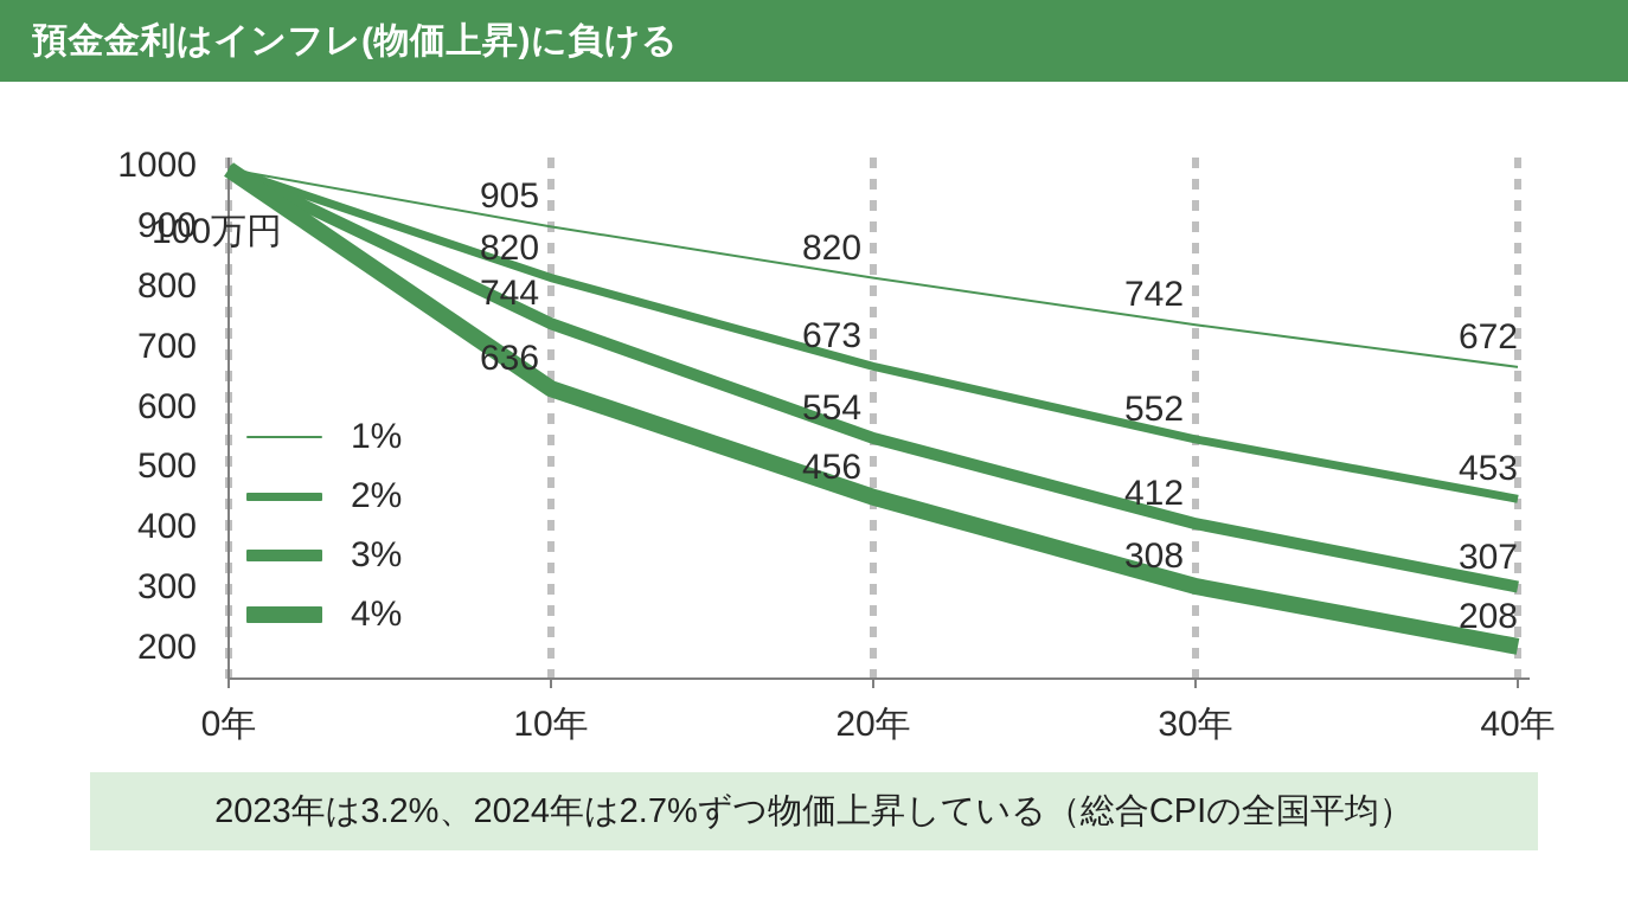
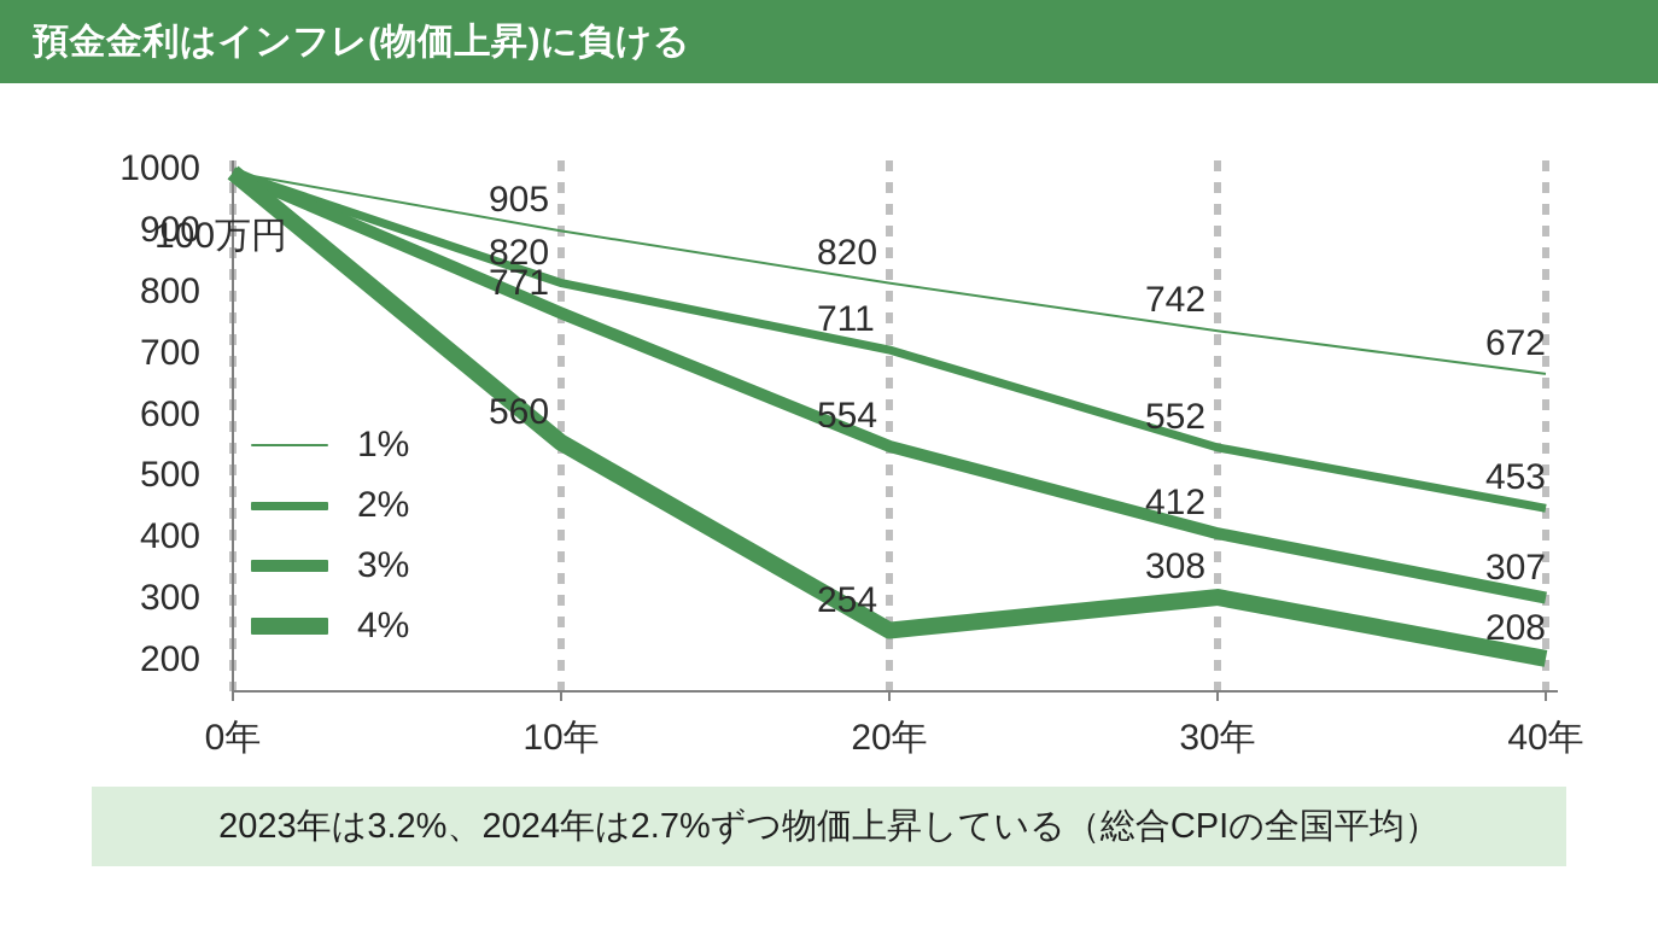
3%/10年: 744 -> 771
4%/10年: 636 -> 560
2%/20年: 673 -> 711
4%/20年: 456 -> 254
